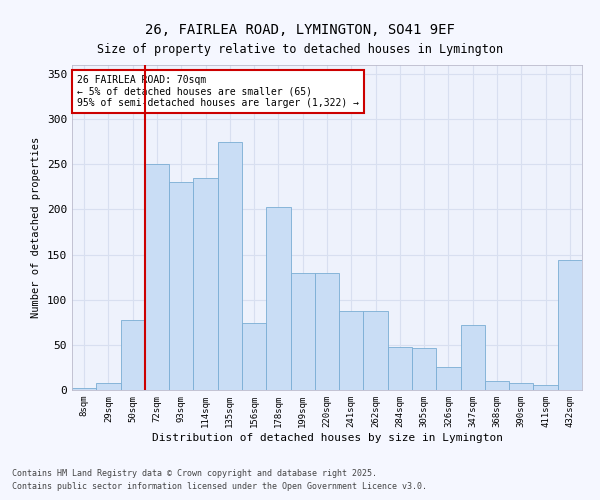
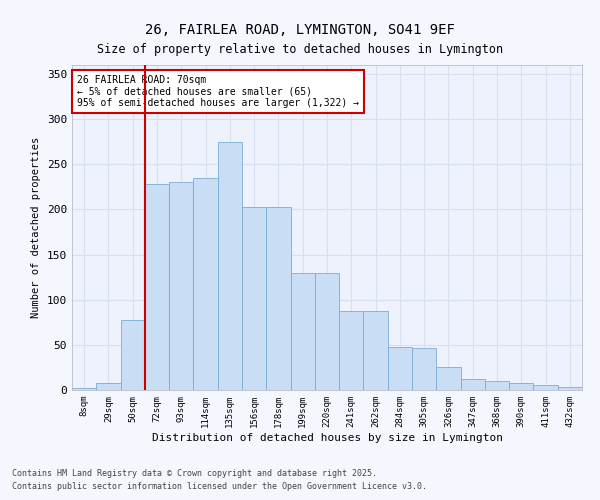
72sqm: 250 -> 228
156sqm: 74 -> 203
347sqm: 72 -> 12
432sqm: 144 -> 3
